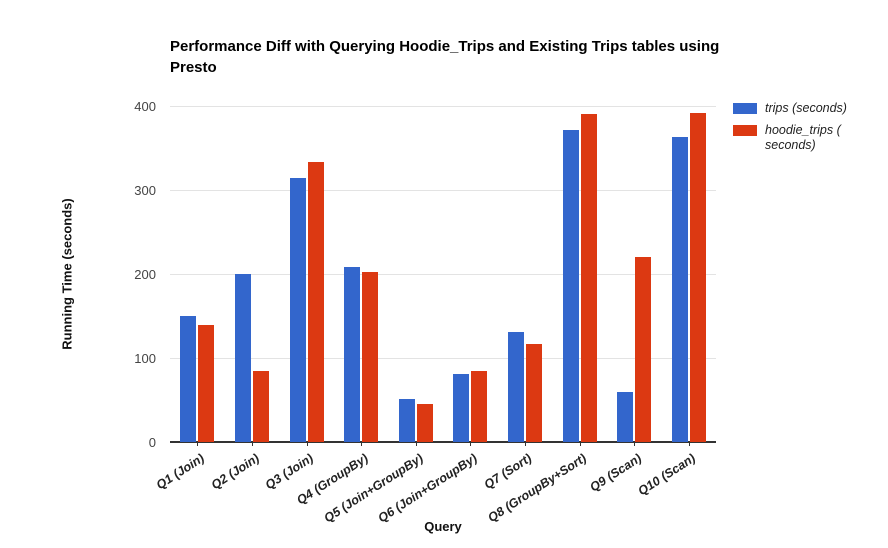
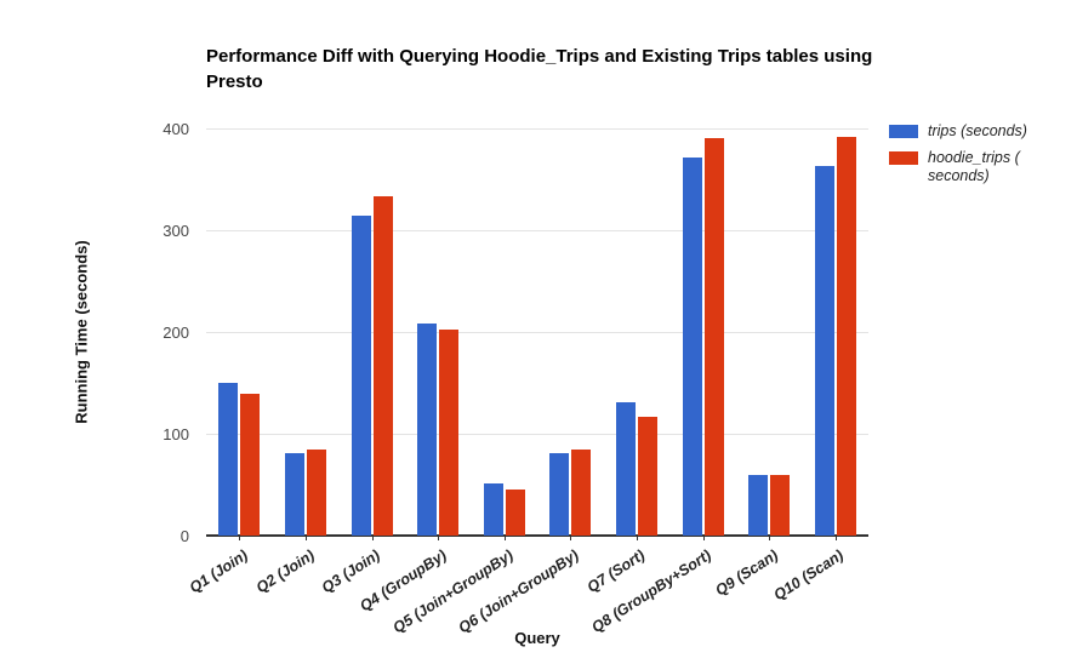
trips (seconds)/Q2 (Join): 200 -> 80
hoodie_trips ( seconds)/Q9 (Scan): 220 -> 60
